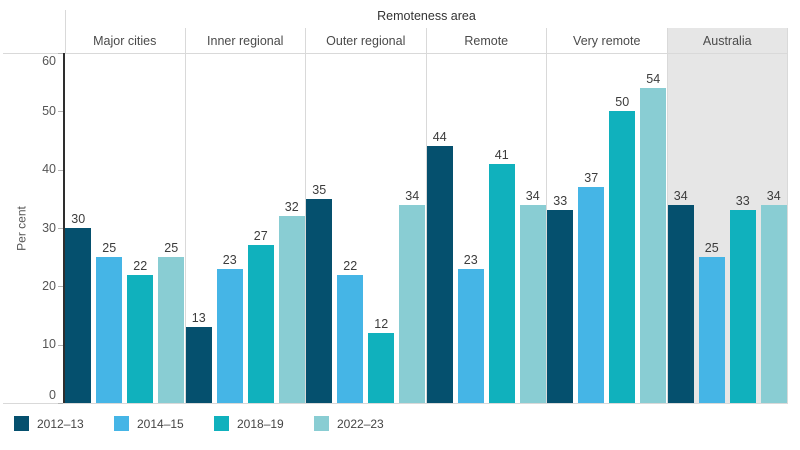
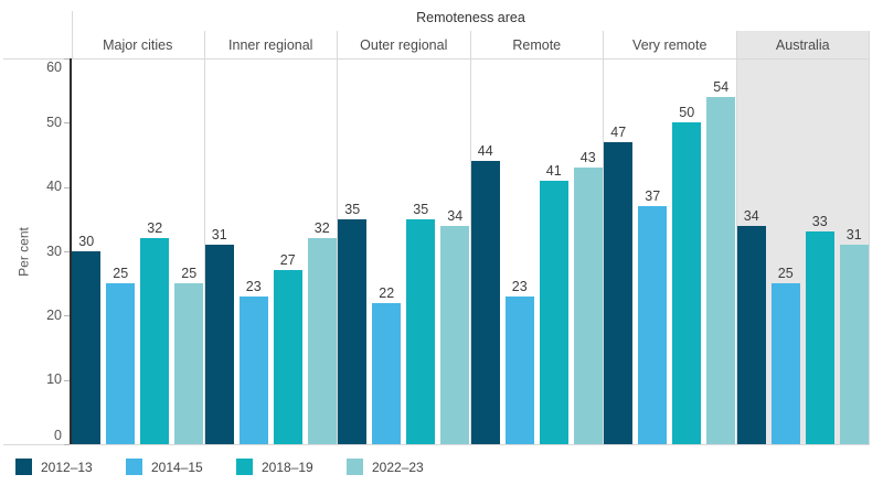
2018–19/Major cities: 22 -> 32
2012–13/Inner regional: 13 -> 31
2018–19/Outer regional: 12 -> 35
2022–23/Remote: 34 -> 43
2012–13/Very remote: 33 -> 47
2022–23/Australia: 34 -> 31
